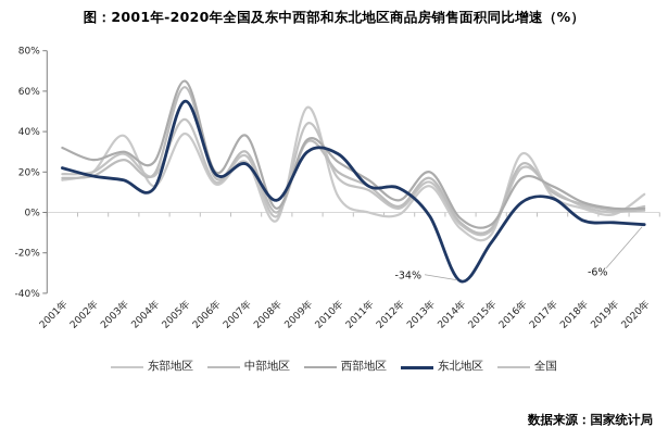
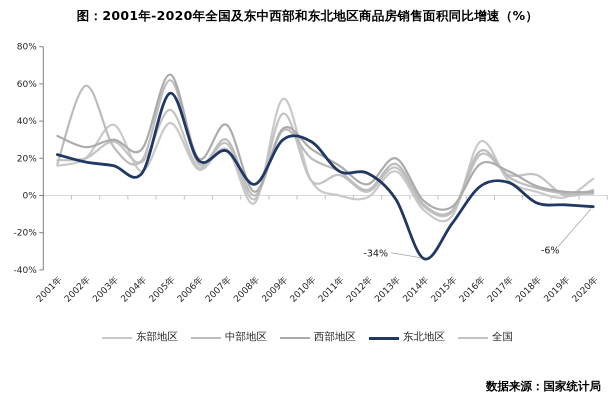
中部地区/2002年: 18% -> 59%
全国/2010年: 17% -> 8%
全国/2018年: 3% -> 11%
